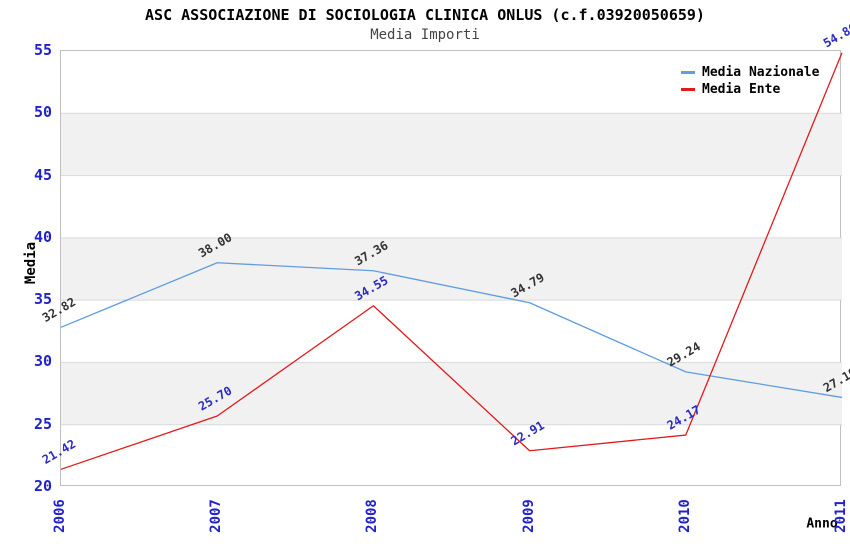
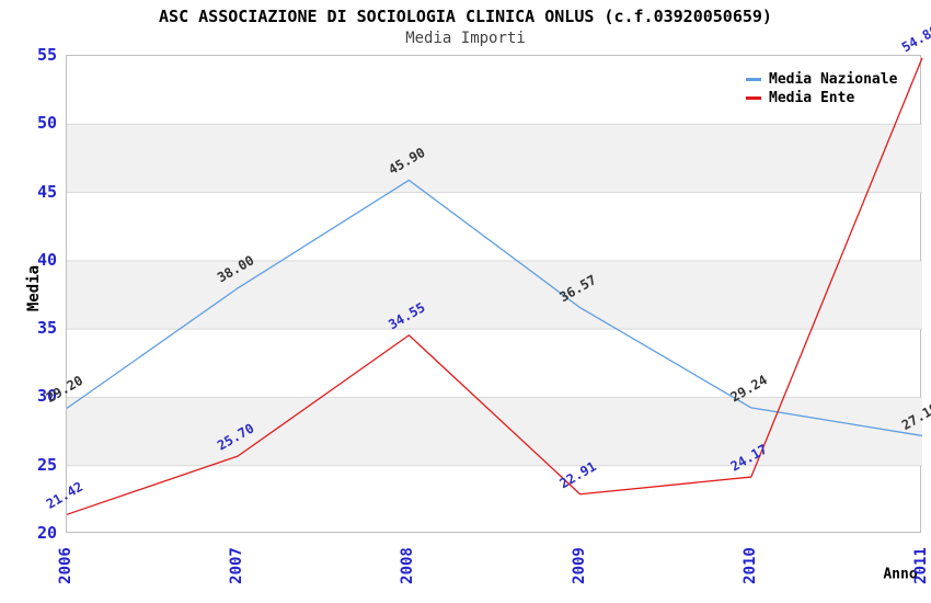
Media Nazionale/2006: 32.82 -> 29.20
Media Nazionale/2008: 37.36 -> 45.90
Media Nazionale/2009: 34.79 -> 36.57
